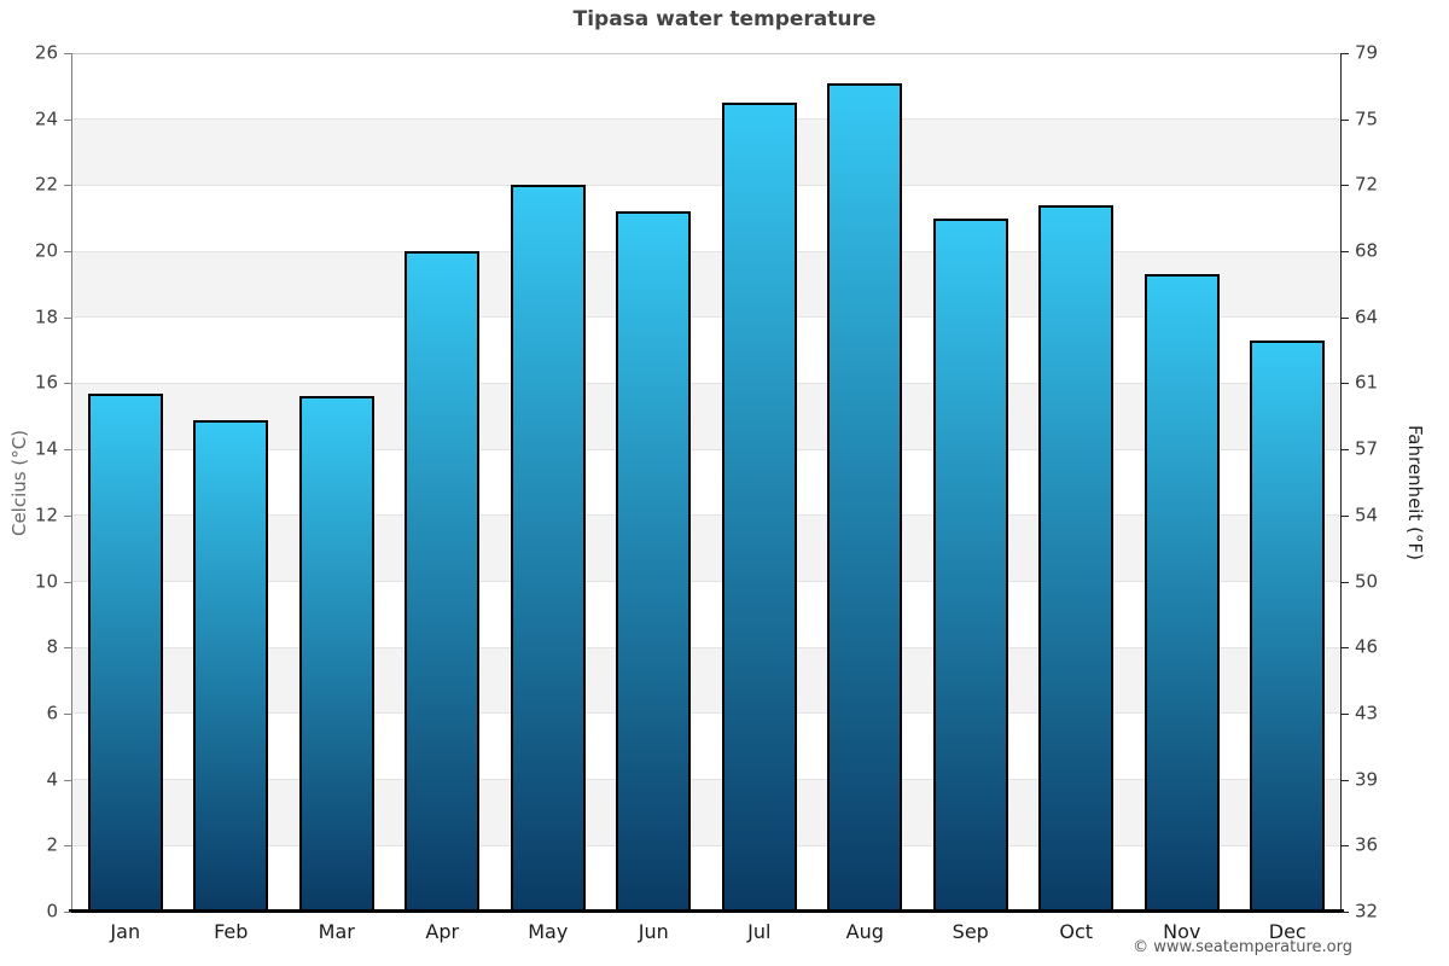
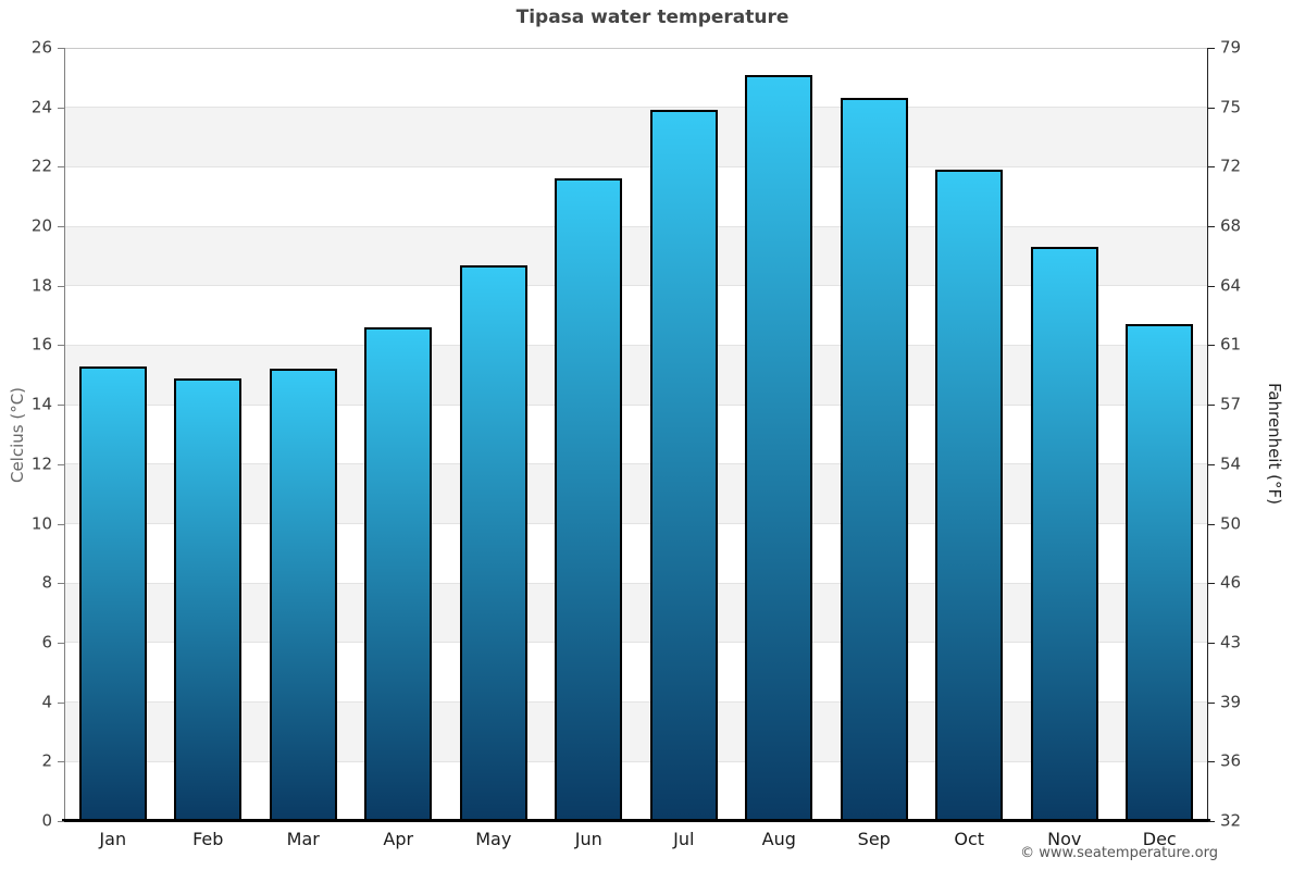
Jan: 15.7 -> 15.3
Mar: 15.6 -> 15.2
Apr: 20.0 -> 16.6
May: 22.0 -> 18.7
Jun: 21.2 -> 21.6
Jul: 24.5 -> 23.9
Sep: 21.0 -> 24.3
Oct: 21.4 -> 21.9
Dec: 17.3 -> 16.7
